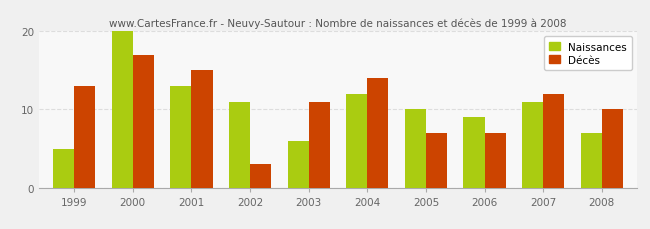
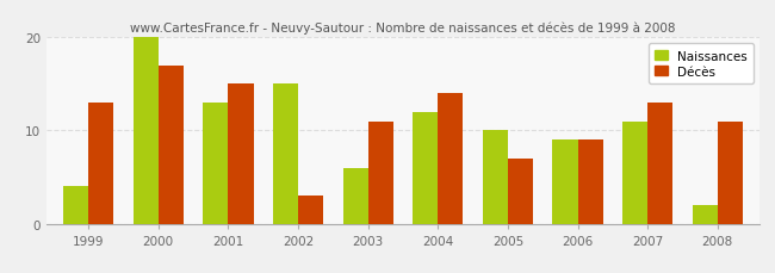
Naissances/1999: 5 -> 4
Naissances/2002: 11 -> 15
Décès/2006: 7 -> 9
Décès/2007: 12 -> 13
Naissances/2008: 7 -> 2
Décès/2008: 10 -> 11
